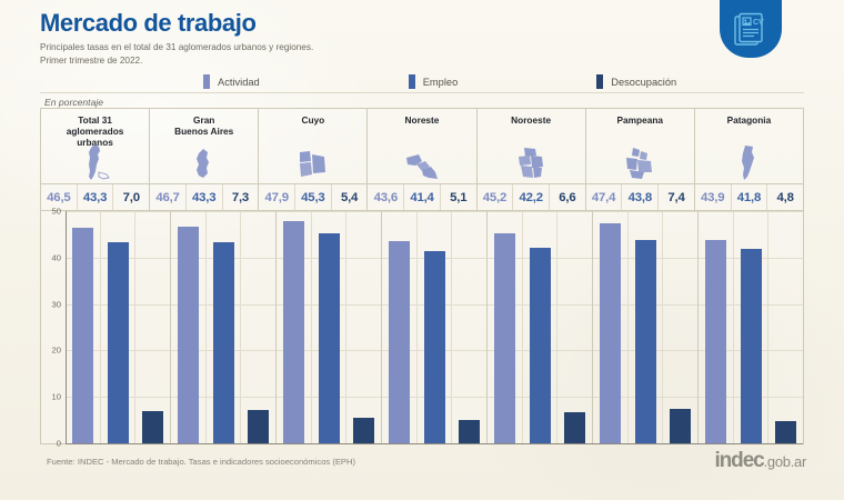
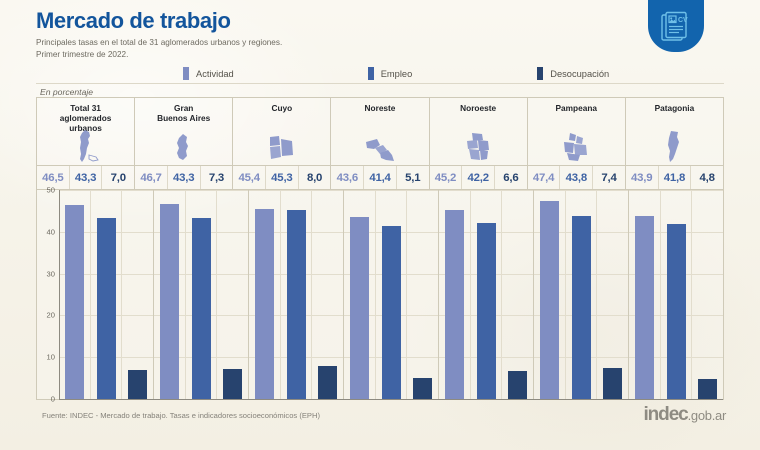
Actividad/Cuyo: 47,9 -> 45,4
Desocupación/Cuyo: 5,4 -> 8,0
